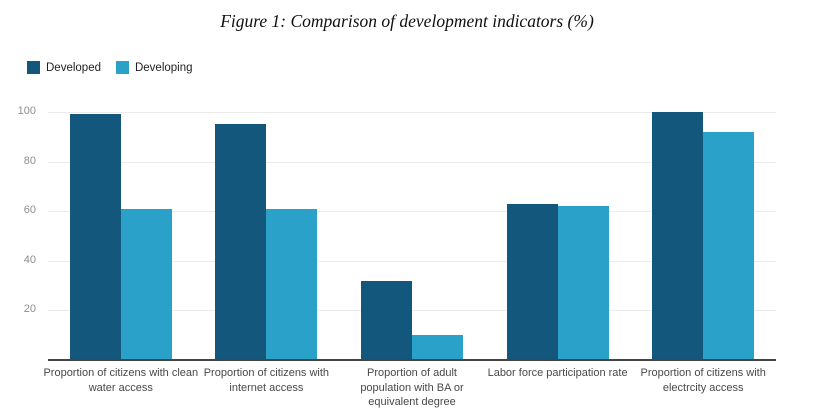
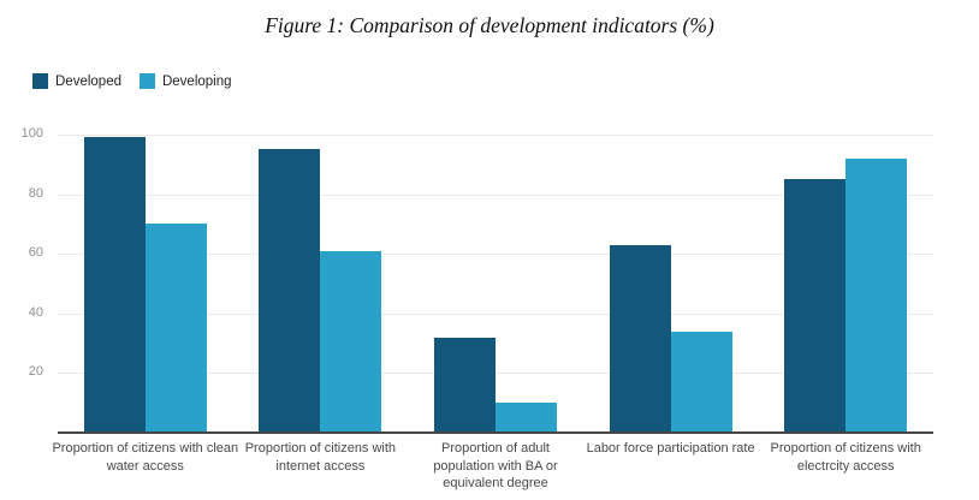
Developing/Proportion of citizens with clean water access: 61 -> 70
Developing/Labor force participation rate: 62 -> 34
Developed/Proportion of citizens with electrcity access: 100 -> 85
